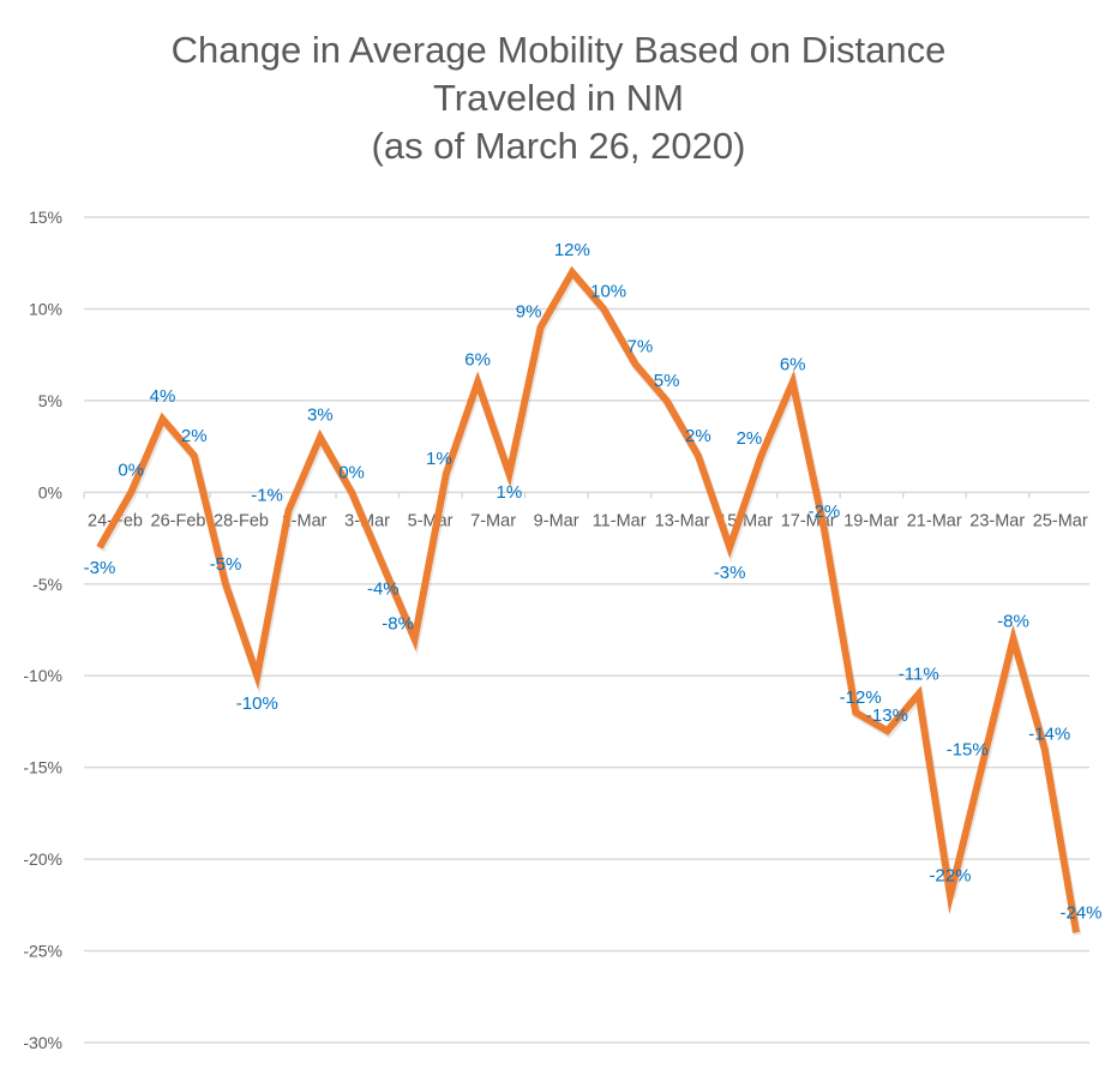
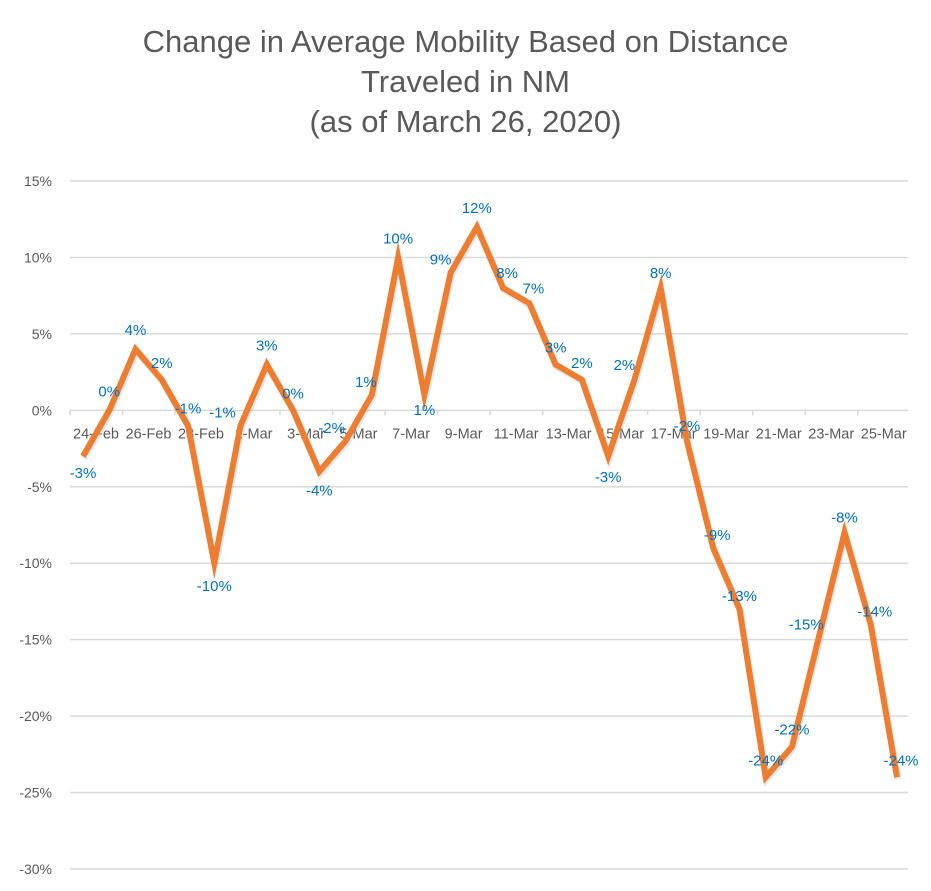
28-Feb: -5% -> -1%
5-Mar: -8% -> -2%
7-Mar: 6% -> 10%
11-Mar: 10% -> 8%
13-Mar: 5% -> 3%
17-Mar: 6% -> 8%
19-Mar: -12% -> -9%
21-Mar: -11% -> -24%
